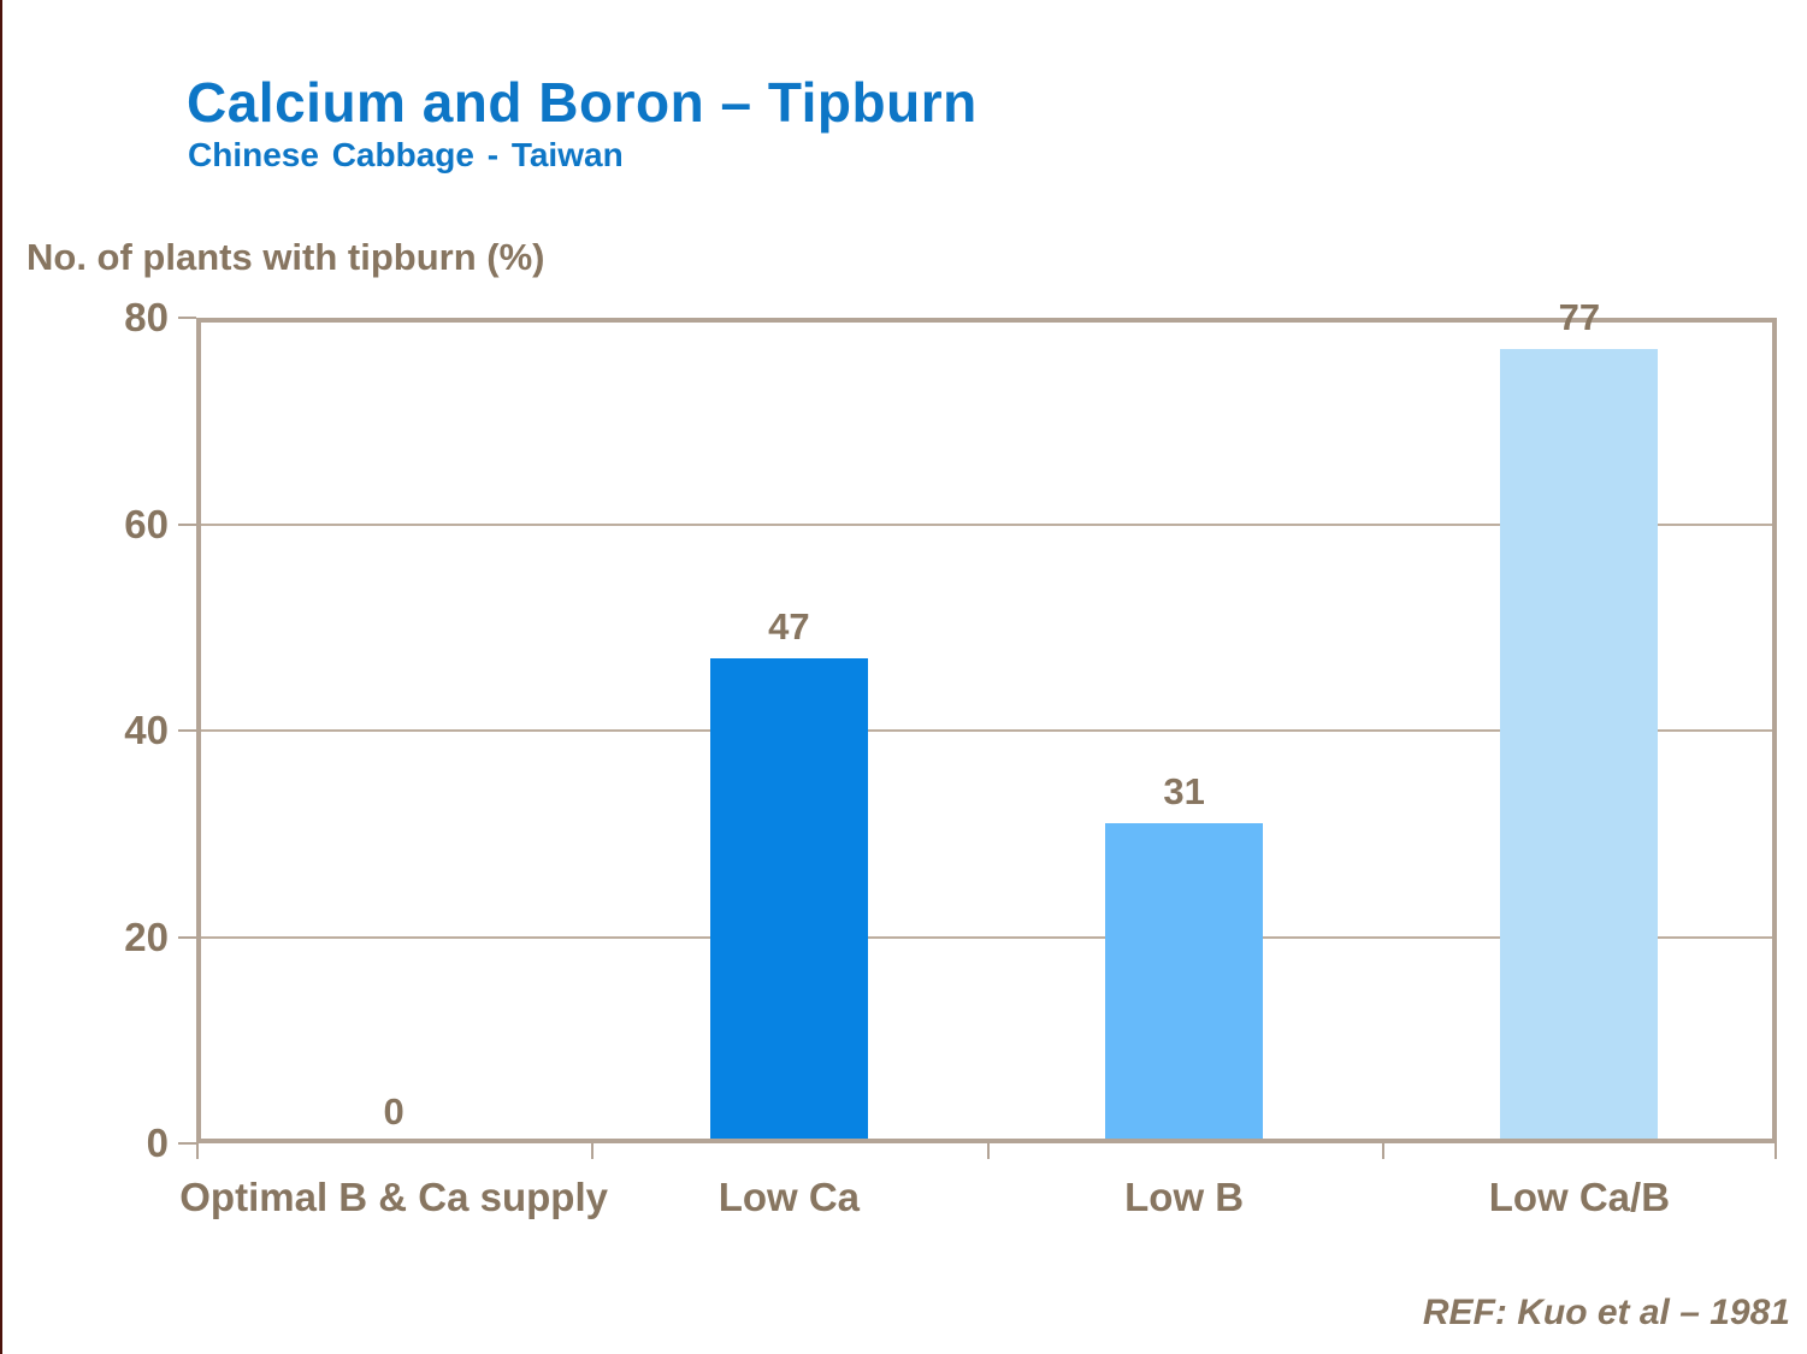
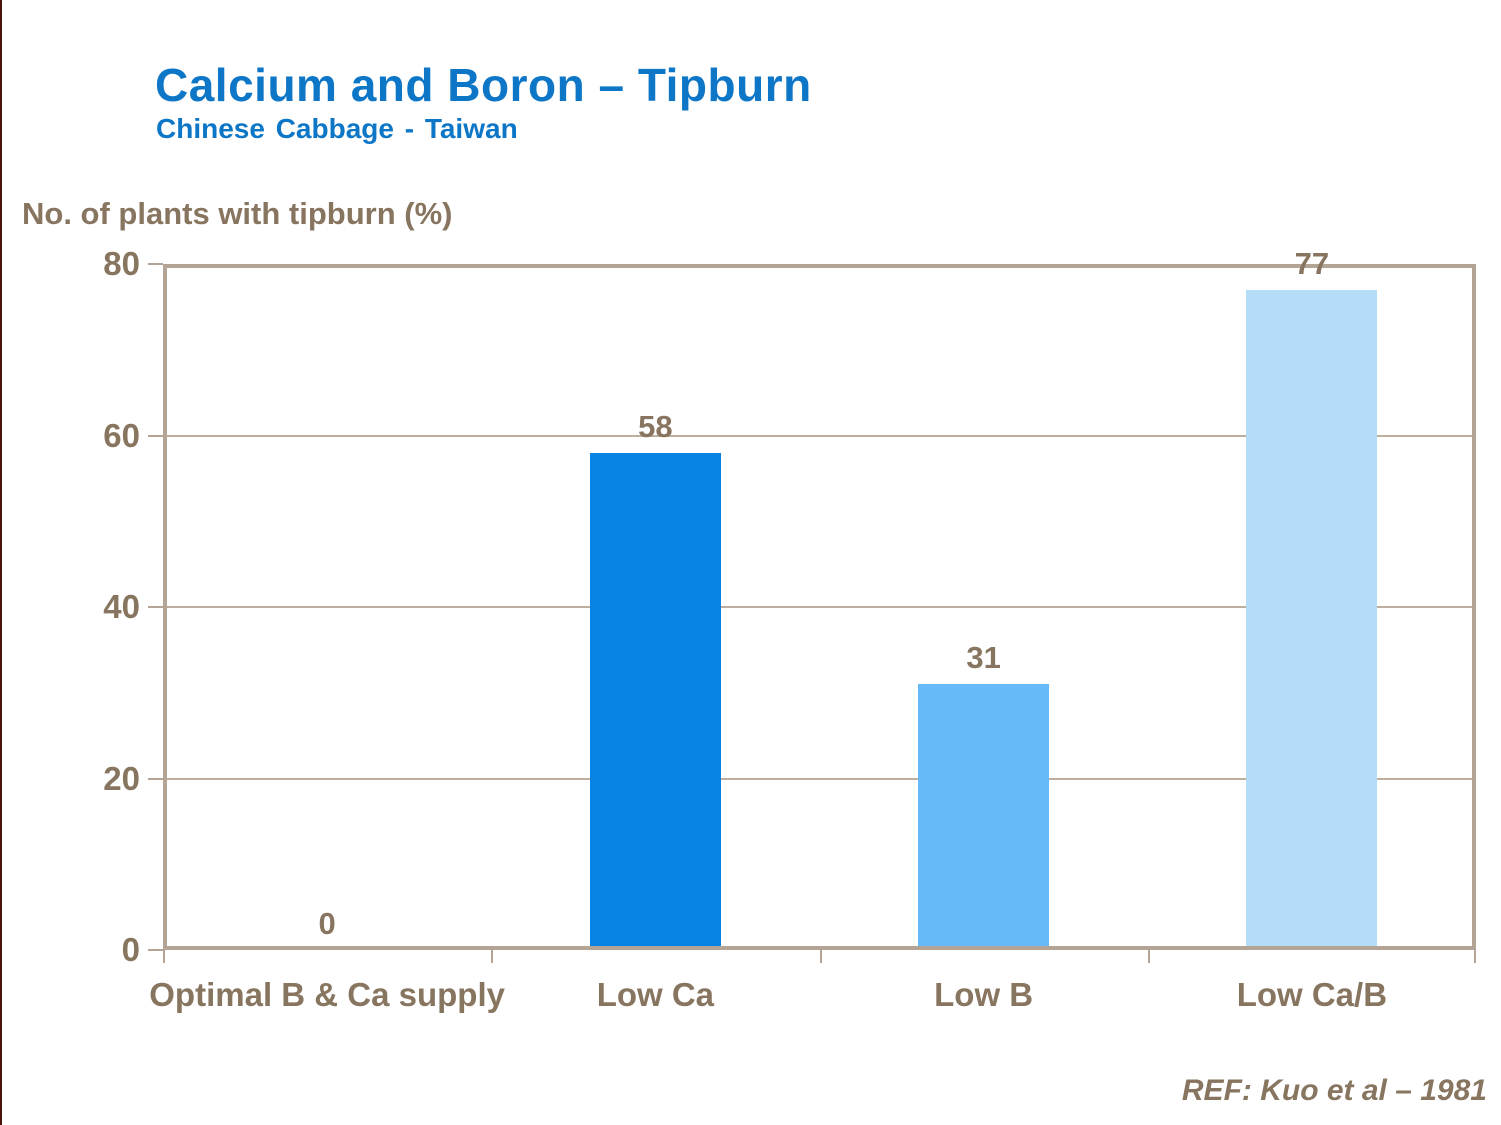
Low Ca: 47 -> 58
